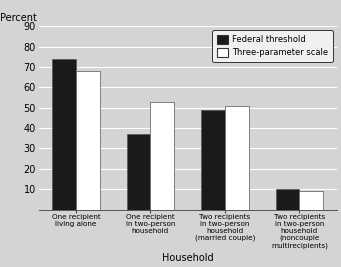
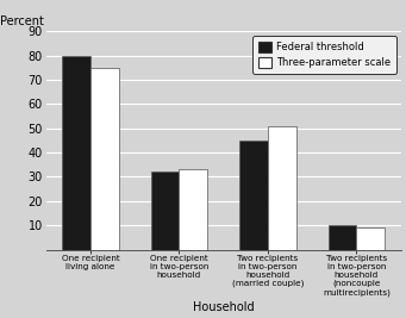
Federal threshold/One recipient living alone: 74 -> 80
Three-parameter scale/One recipient living alone: 68 -> 75
Federal threshold/One recipient in two-person household: 37 -> 32
Three-parameter scale/One recipient in two-person household: 53 -> 33
Federal threshold/Two recipients in two-person household (married couple): 49 -> 45
